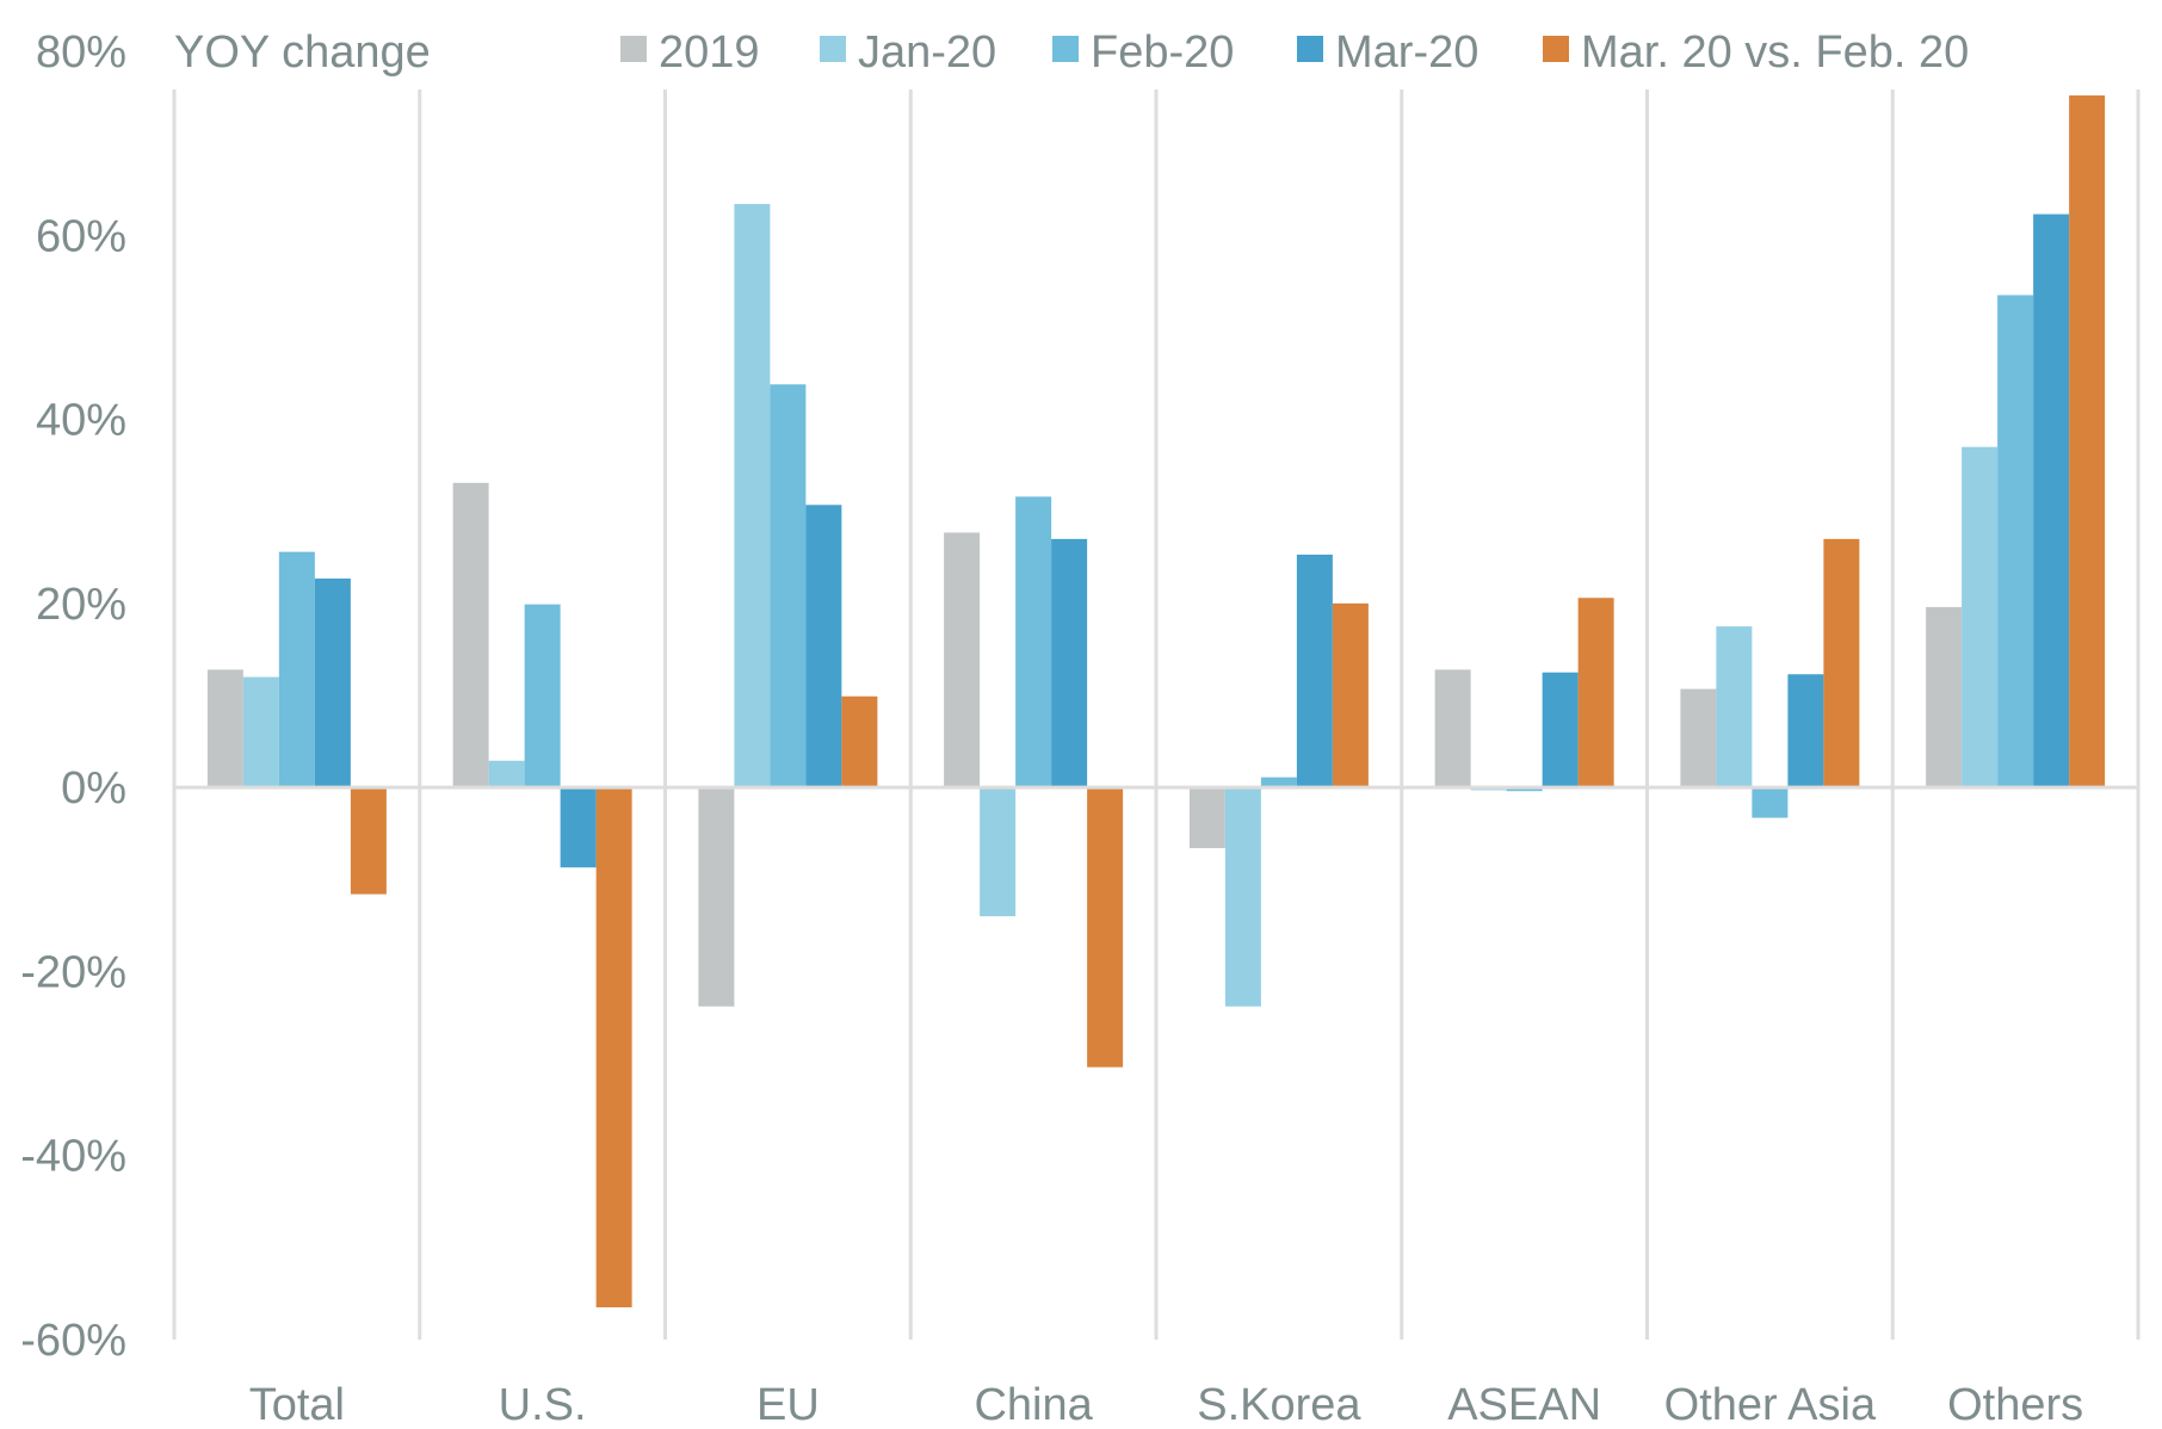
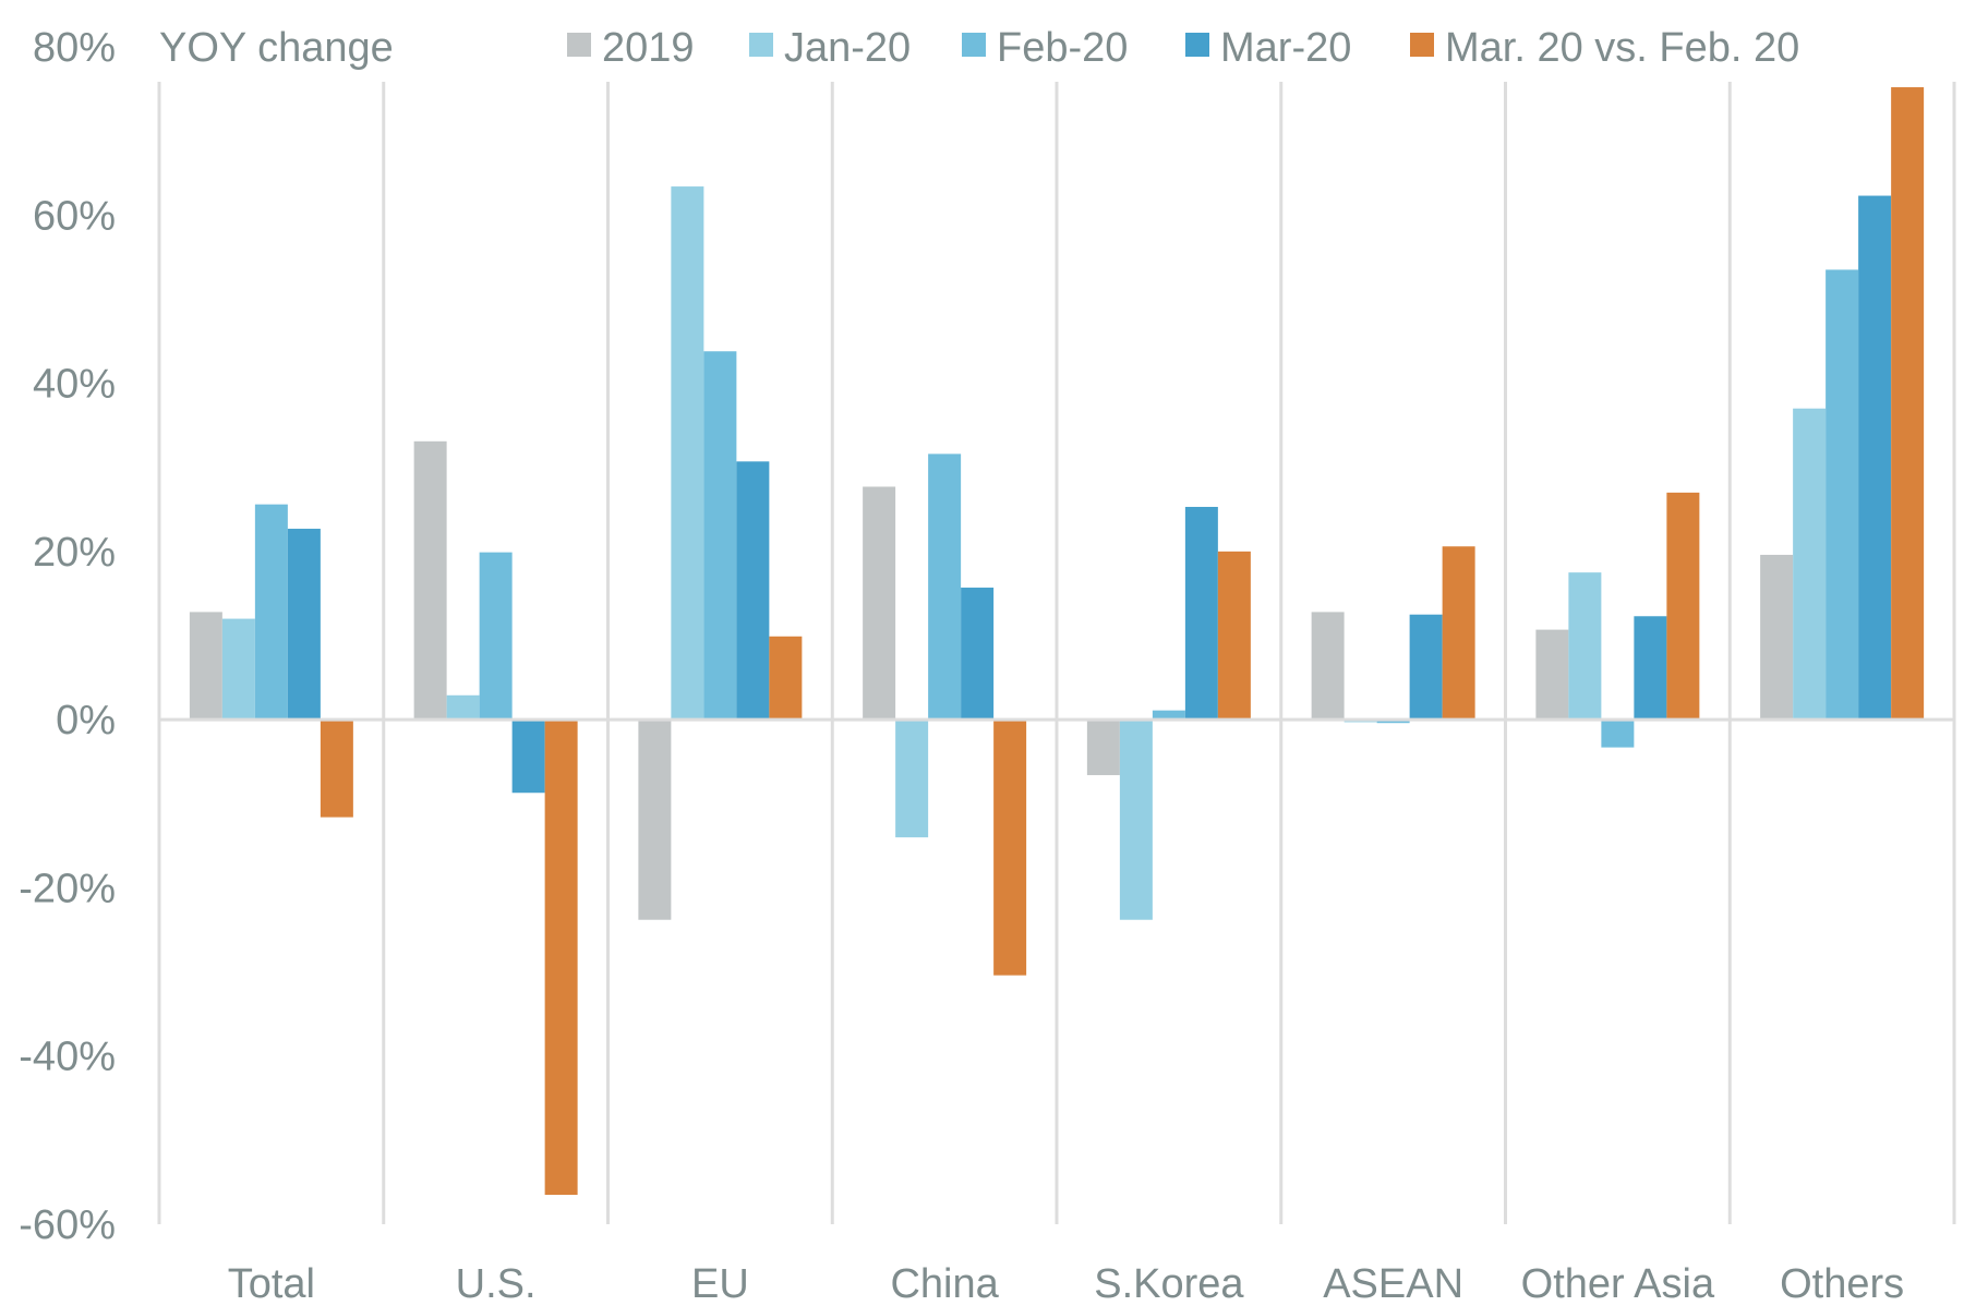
Mar-20/China: 27% -> 16%
